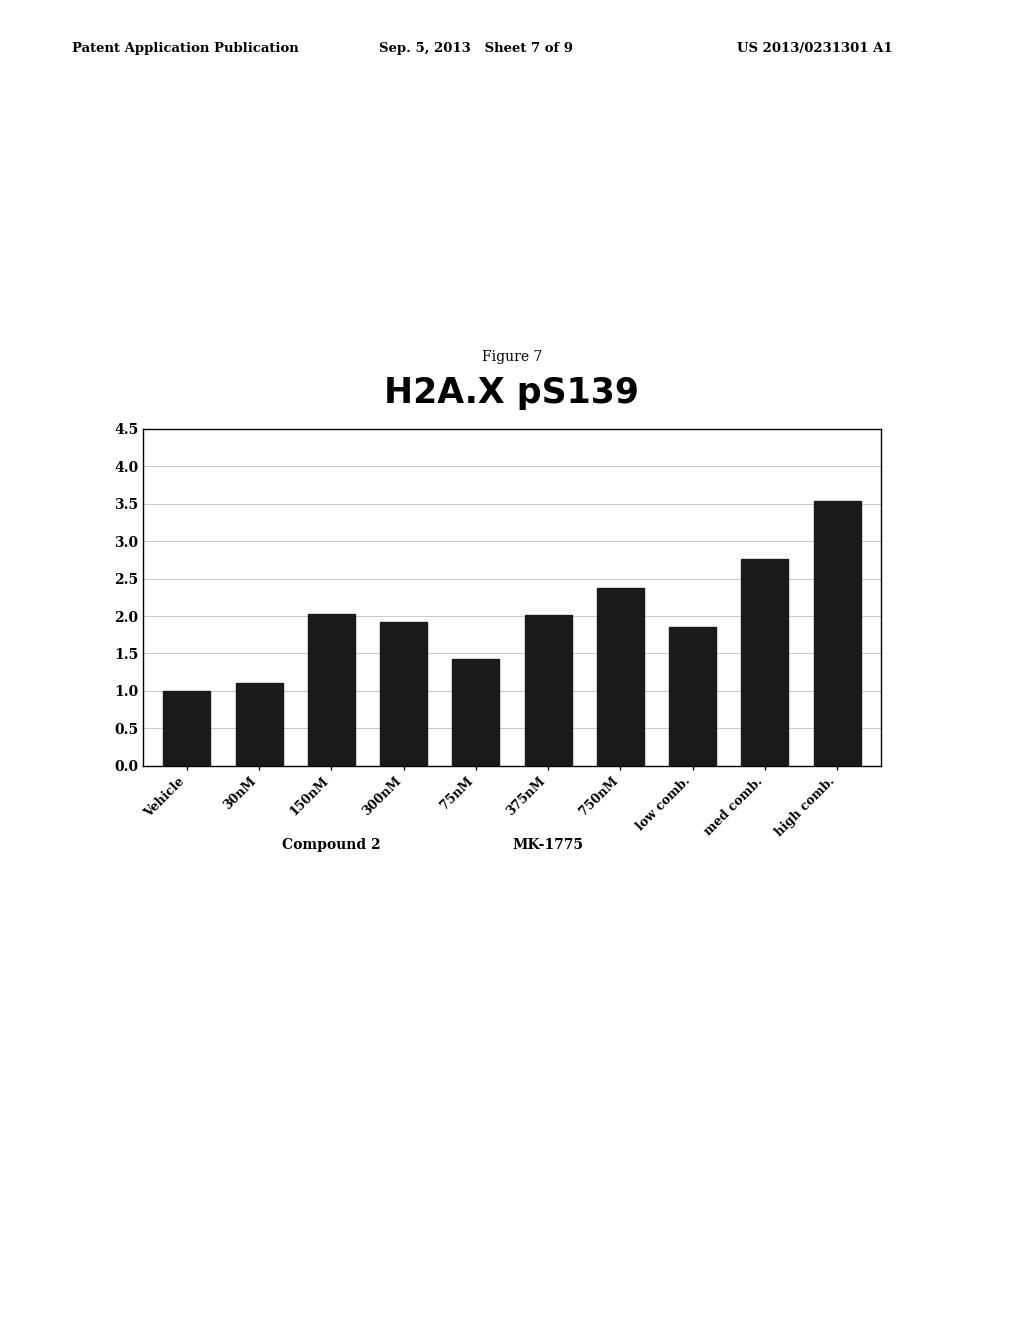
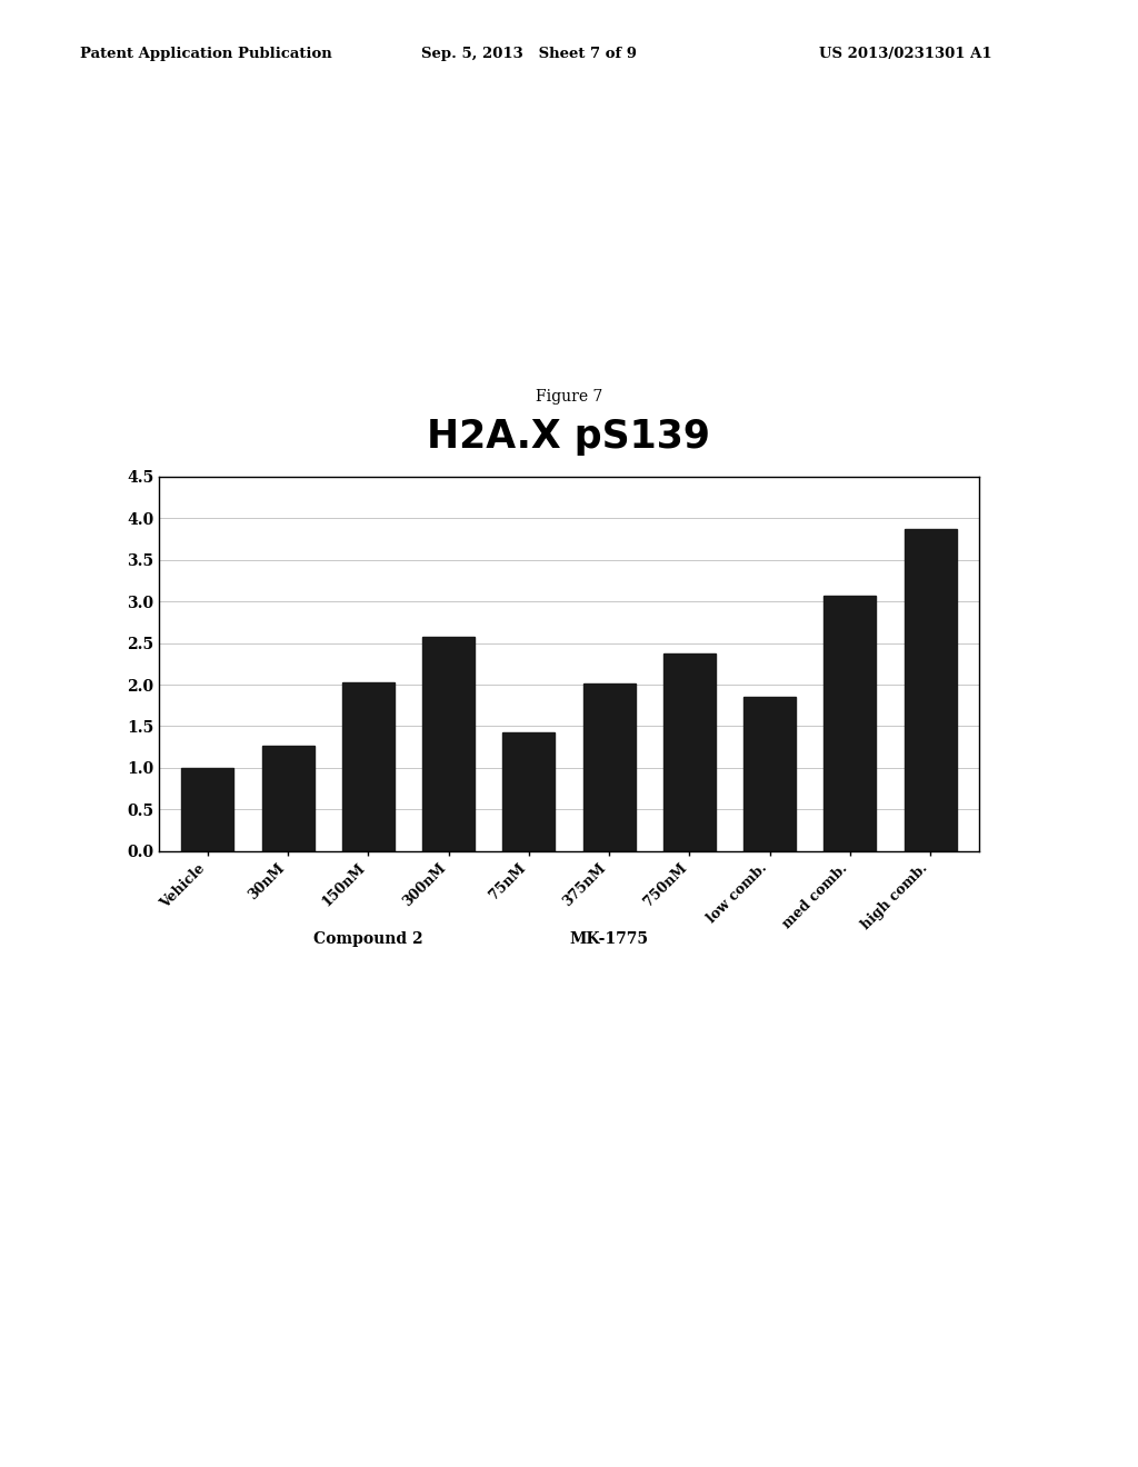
30nM: 1.10 -> 1.27
300nM: 1.92 -> 2.58
med comb.: 2.76 -> 3.07
high comb.: 3.54 -> 3.87
